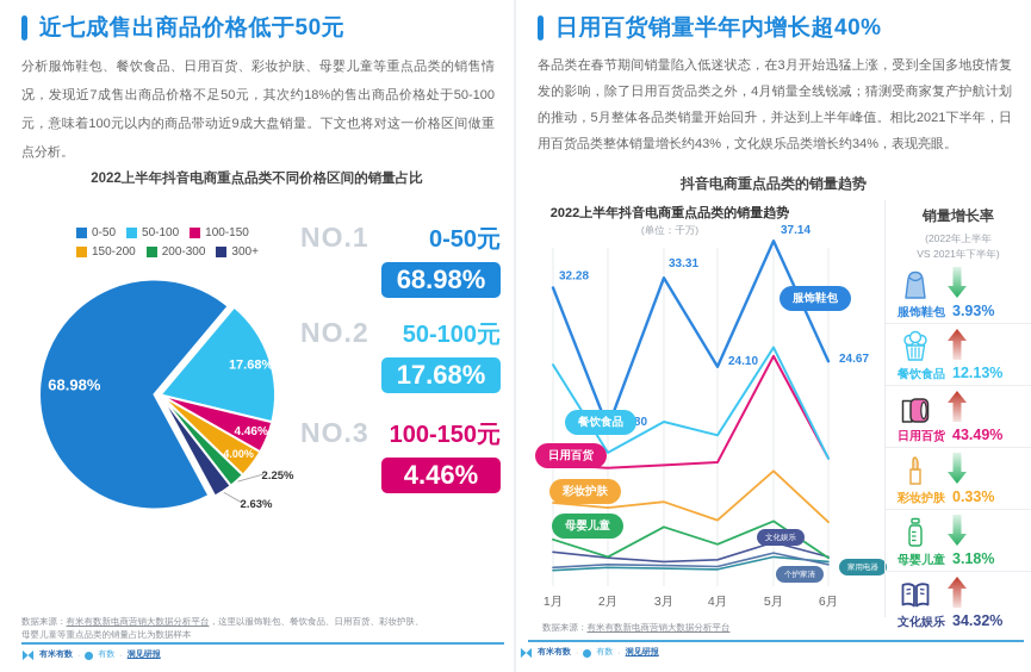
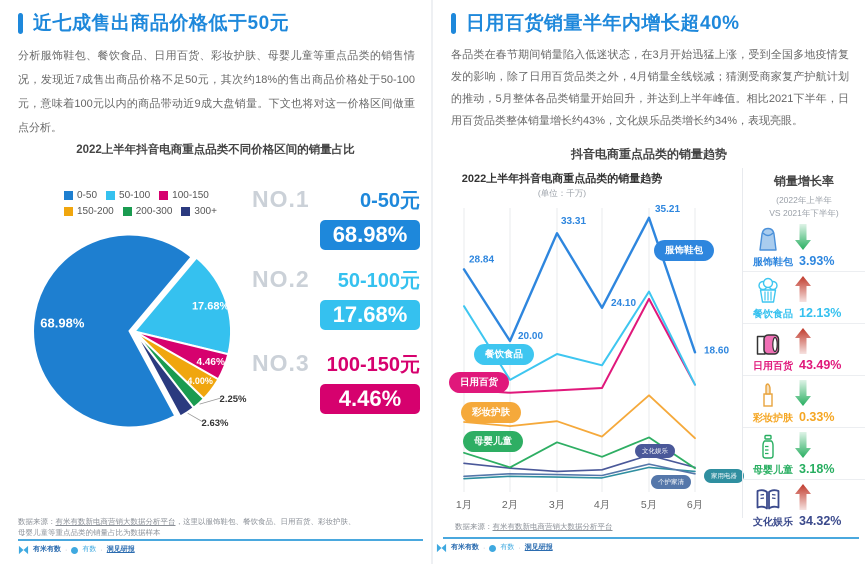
2022上半年抖音电商重点品类的销量趋势/服饰鞋包/1月: 32.28 -> 28.84
2022上半年抖音电商重点品类的销量趋势/服饰鞋包/2月: 17.80 -> 20.00
2022上半年抖音电商重点品类的销量趋势/服饰鞋包/5月: 37.14 -> 35.21
2022上半年抖音电商重点品类的销量趋势/服饰鞋包/6月: 24.67 -> 18.60
